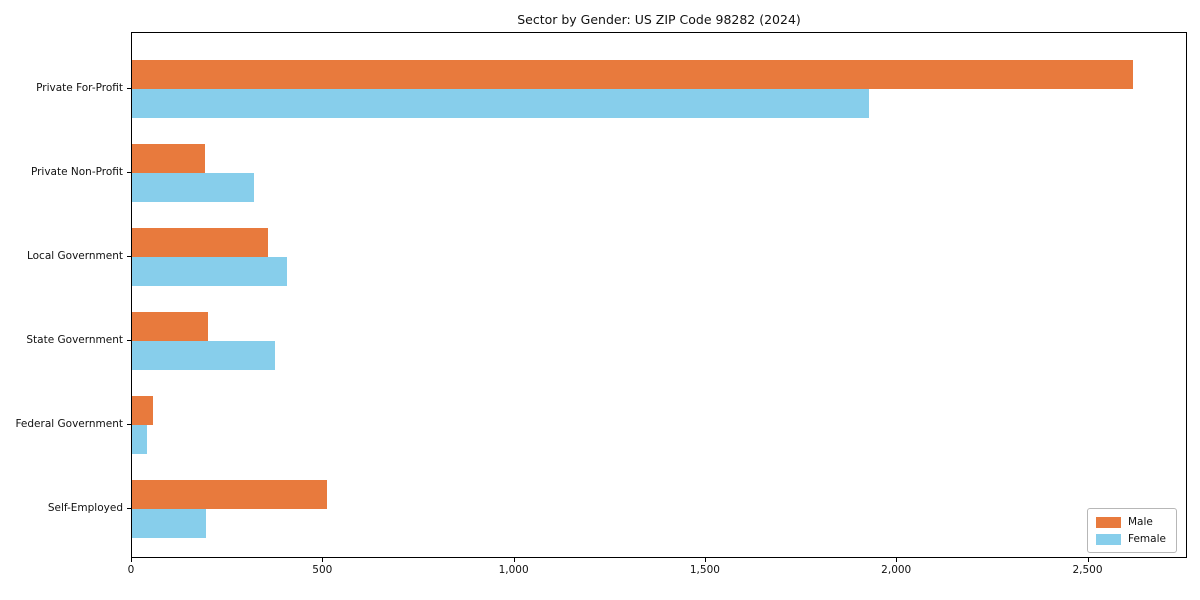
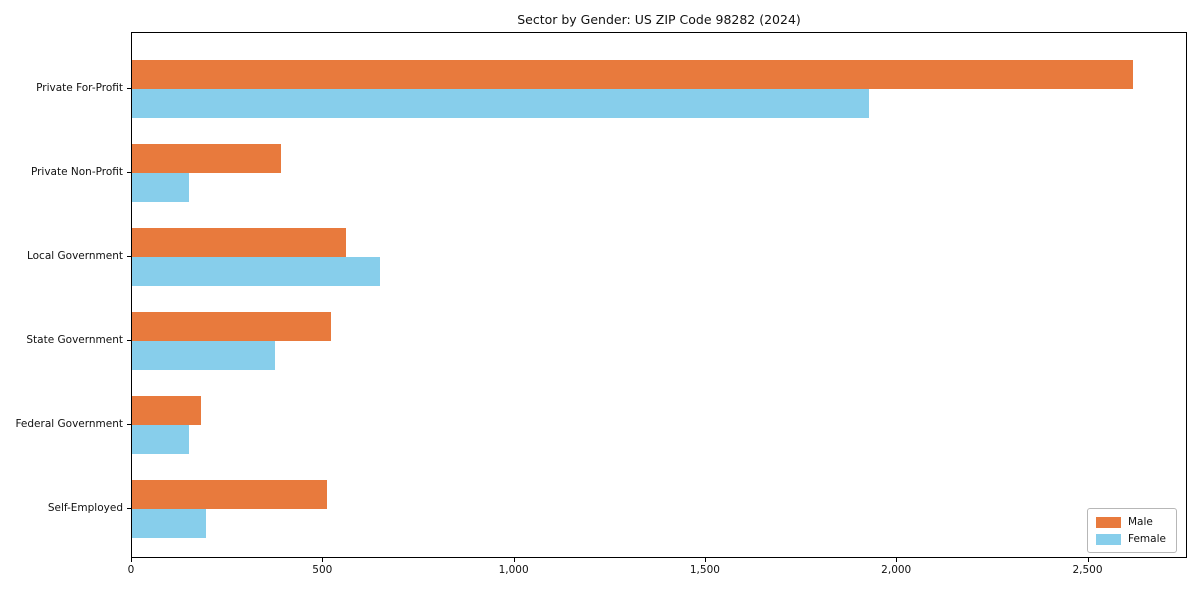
Male/Private Non-Profit: 190 -> 390
Female/Private Non-Profit: 320 -> 150
Male/Local Government: 360 -> 560
Female/Local Government: 400 -> 650
Male/State Government: 200 -> 520
Male/Federal Government: 60 -> 180
Female/Federal Government: 40 -> 150
